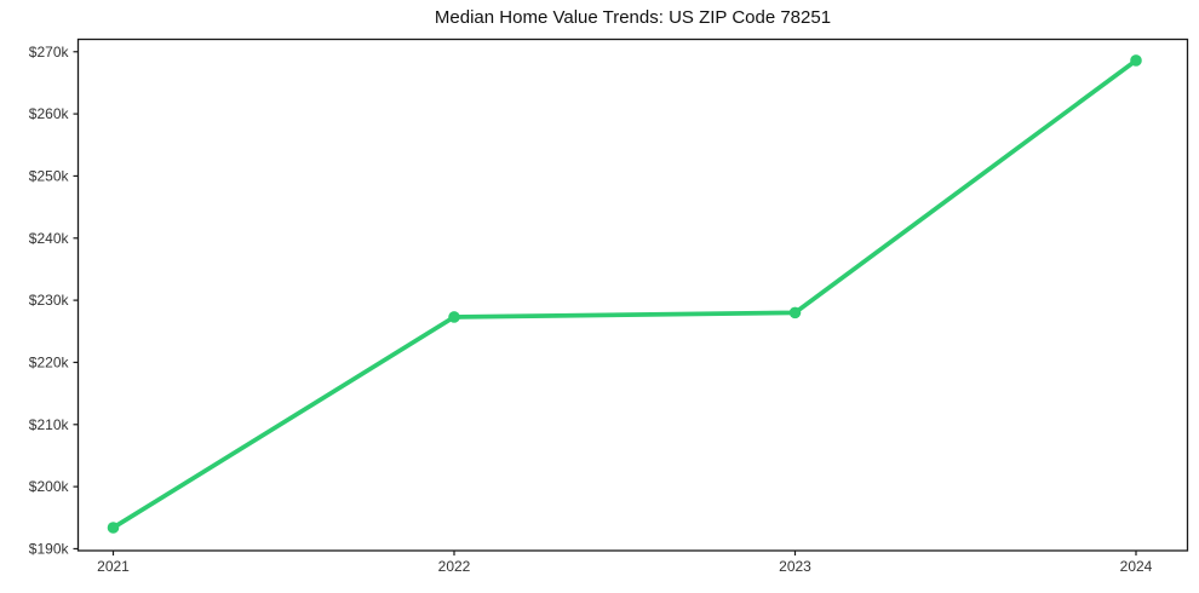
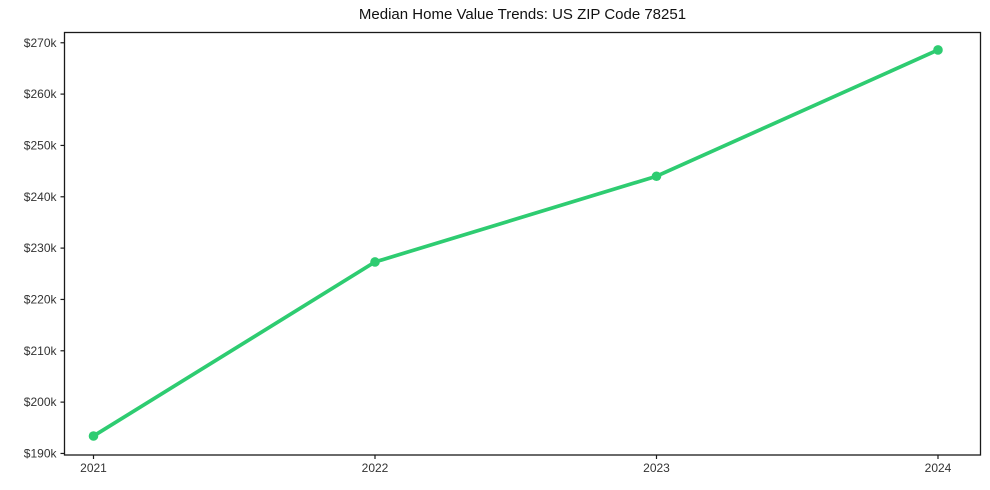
2023: $228k -> $244k
